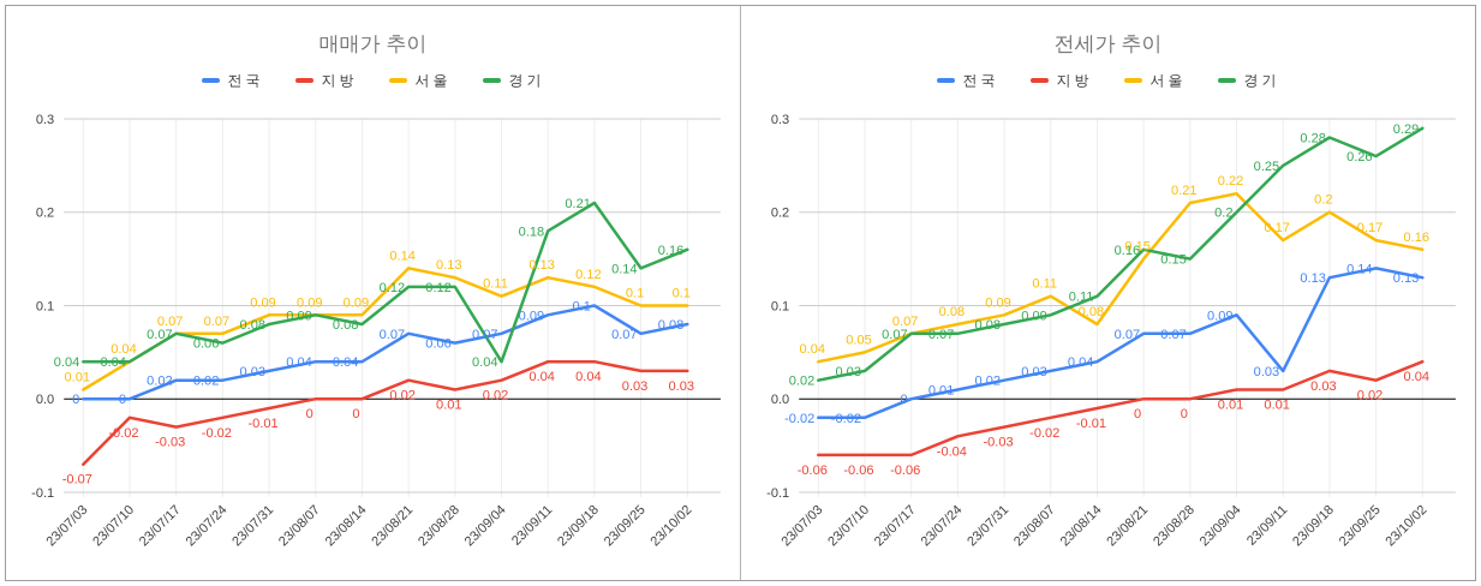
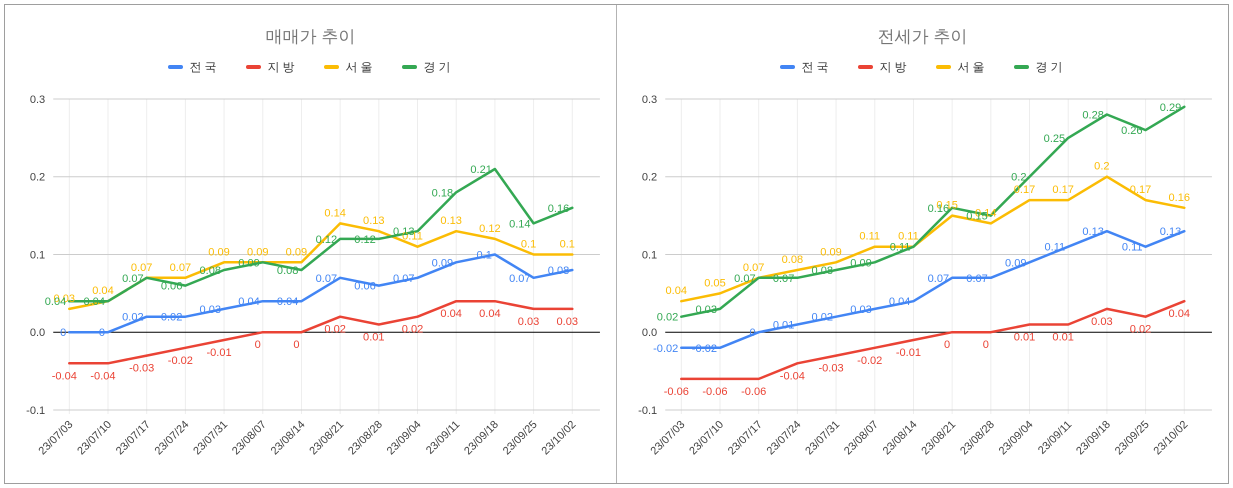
매매가 추이/지방/23/07/03: -0.07 -> -0.04
매매가 추이/서울/23/07/03: 0.01 -> 0.03
매매가 추이/지방/23/07/10: -0.02 -> -0.04
매매가 추이/경기/23/09/04: 0.04 -> 0.13
전세가 추이/서울/23/08/14: 0.08 -> 0.11
전세가 추이/서울/23/08/28: 0.21 -> 0.14
전세가 추이/서울/23/09/04: 0.22 -> 0.17
전세가 추이/전국/23/09/11: 0.03 -> 0.11
전세가 추이/전국/23/09/25: 0.14 -> 0.11
